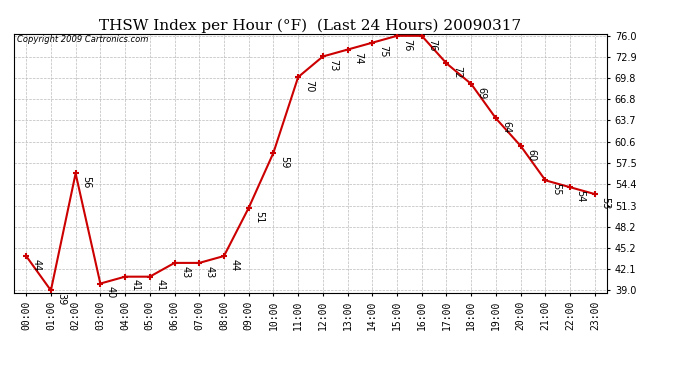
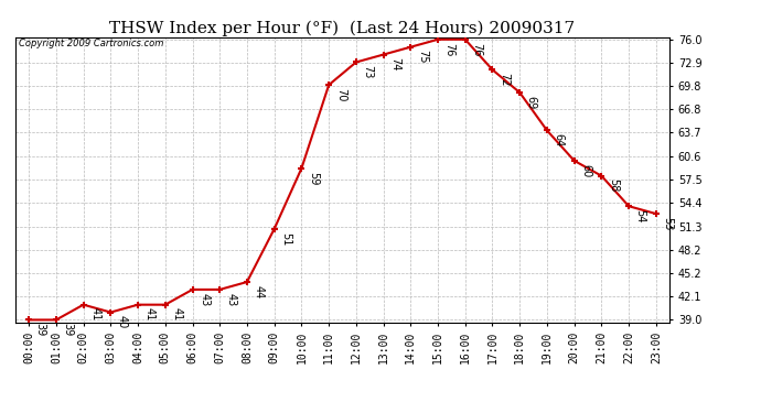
00:00: 44 -> 39
02:00: 56 -> 41
21:00: 55 -> 58
